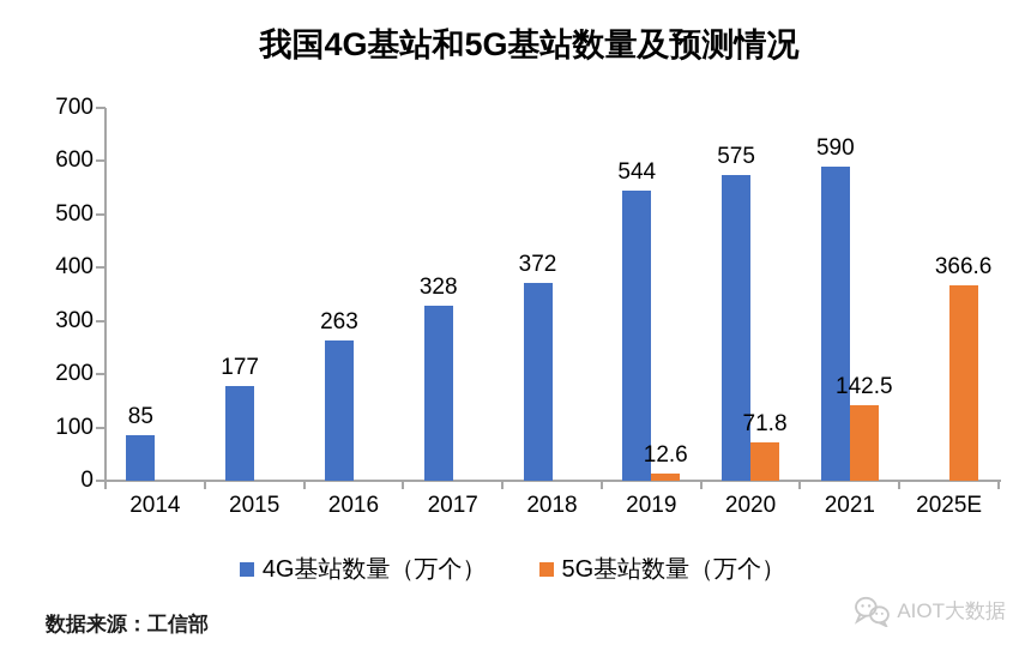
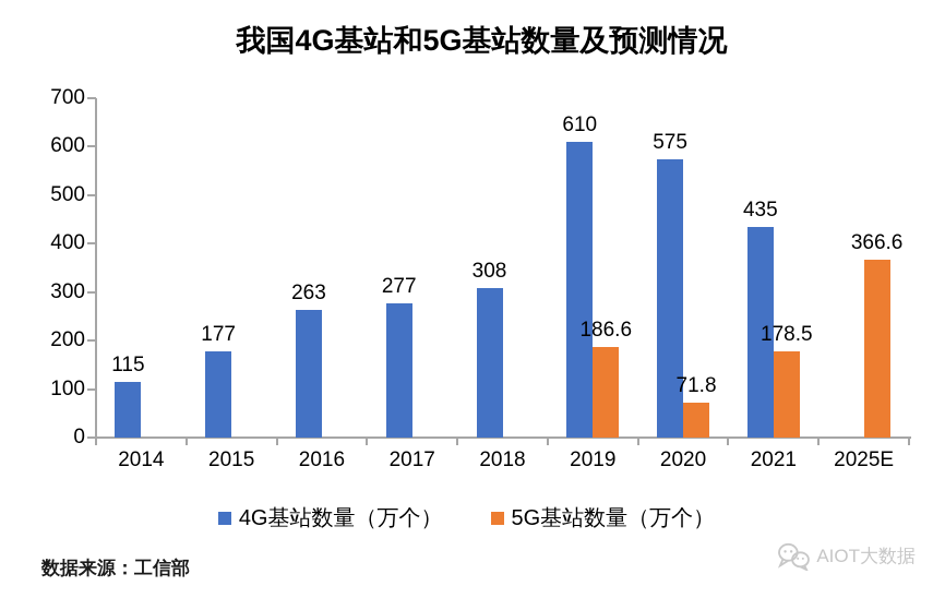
4G基站数量（万个）/2014: 85 -> 115
4G基站数量（万个）/2017: 328 -> 277
4G基站数量（万个）/2018: 372 -> 308
4G基站数量（万个）/2019: 544 -> 610
5G基站数量（万个）/2019: 12.6 -> 186.6
4G基站数量（万个）/2021: 590 -> 435
5G基站数量（万个）/2021: 142.5 -> 178.5
